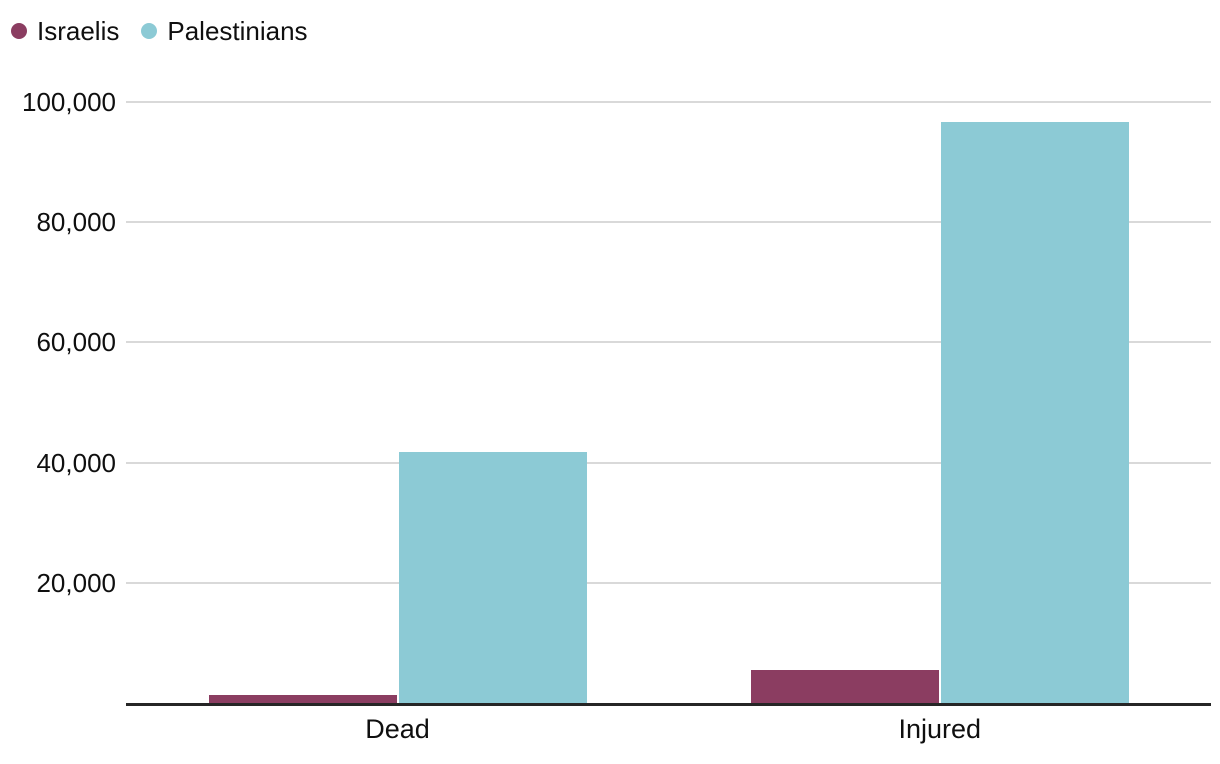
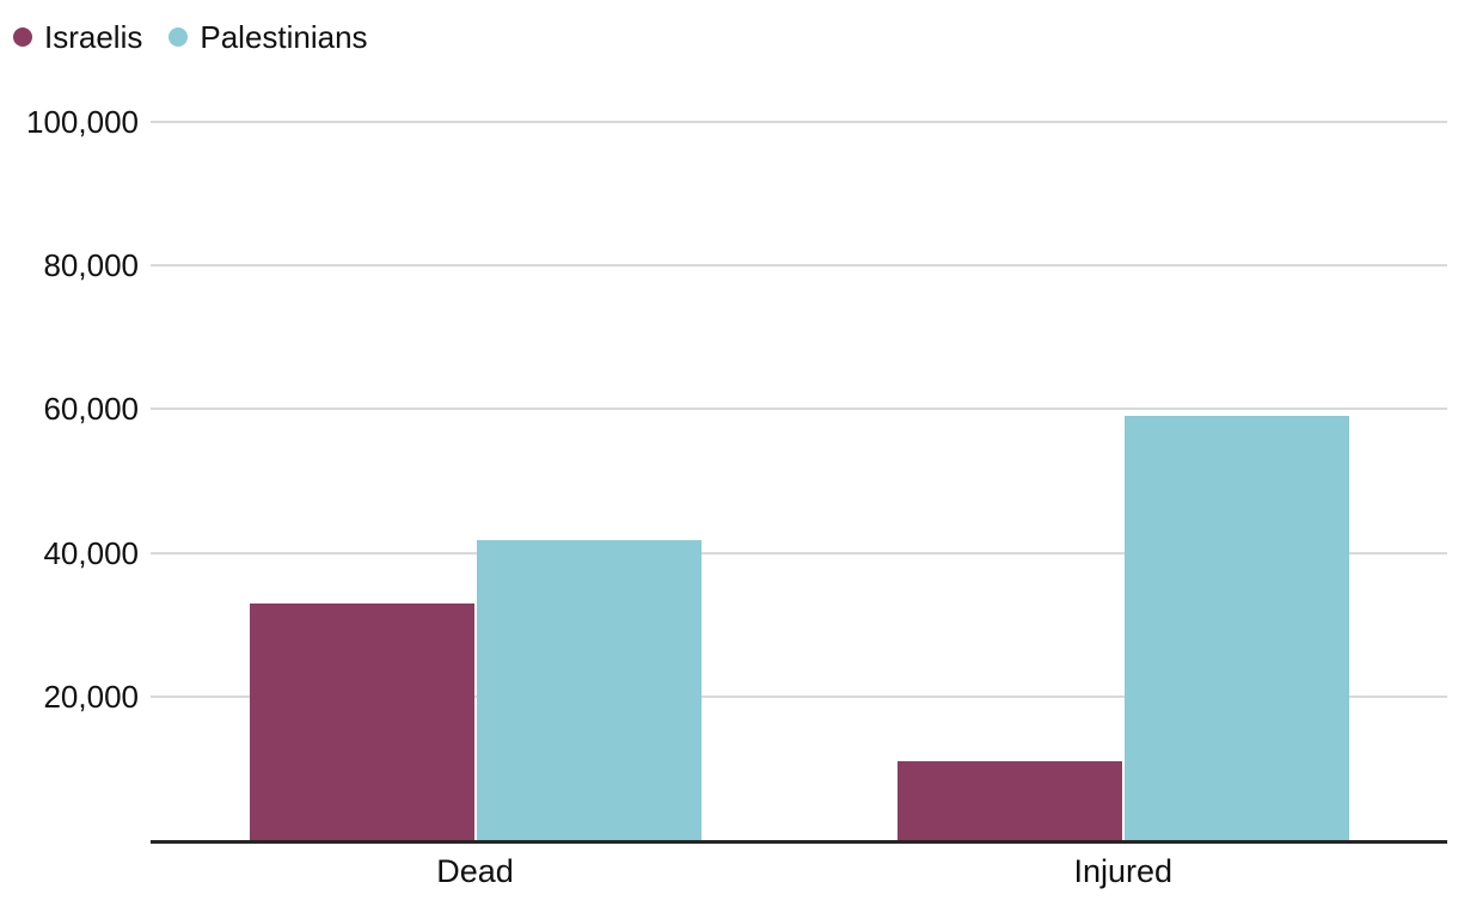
Israelis/Dead: 1000 -> 33000
Israelis/Injured: 6000 -> 11000
Palestinians/Injured: 97000 -> 59000
